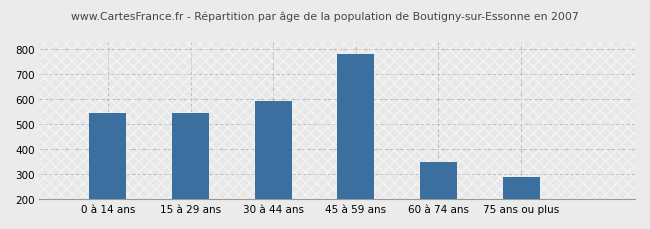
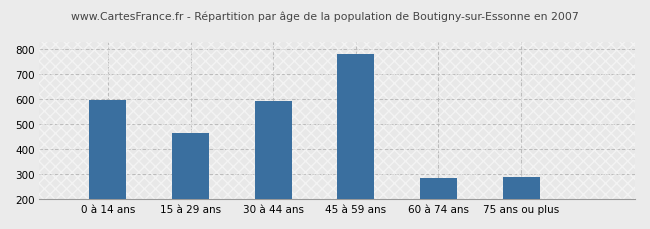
0 à 14 ans: 543 -> 595
15 à 29 ans: 543 -> 465
60 à 74 ans: 347 -> 285
